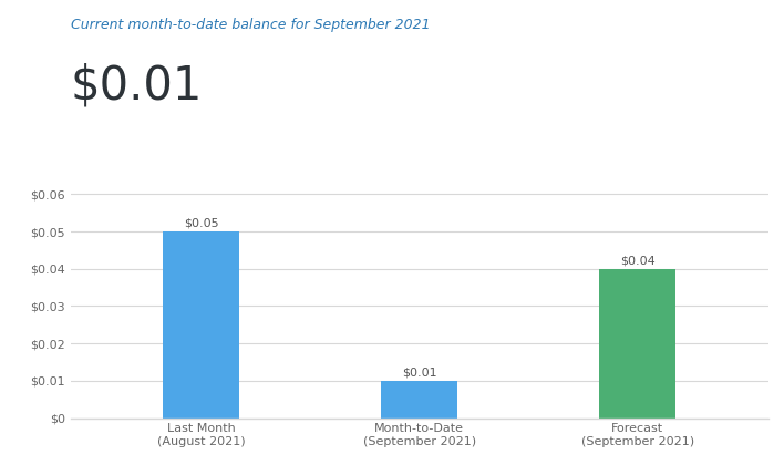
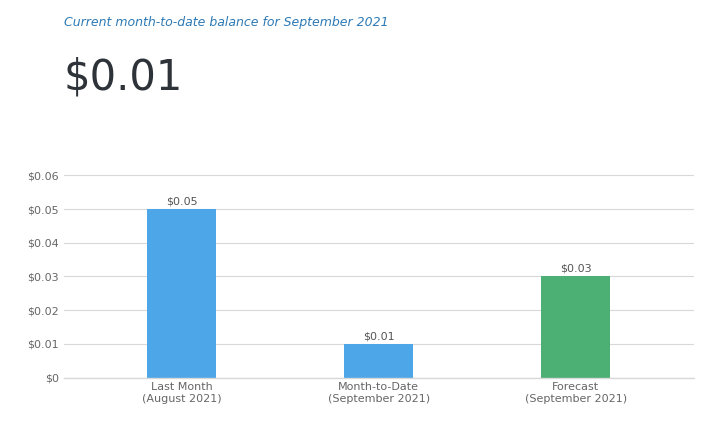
Forecast (September 2021): $0.04 -> $0.03
